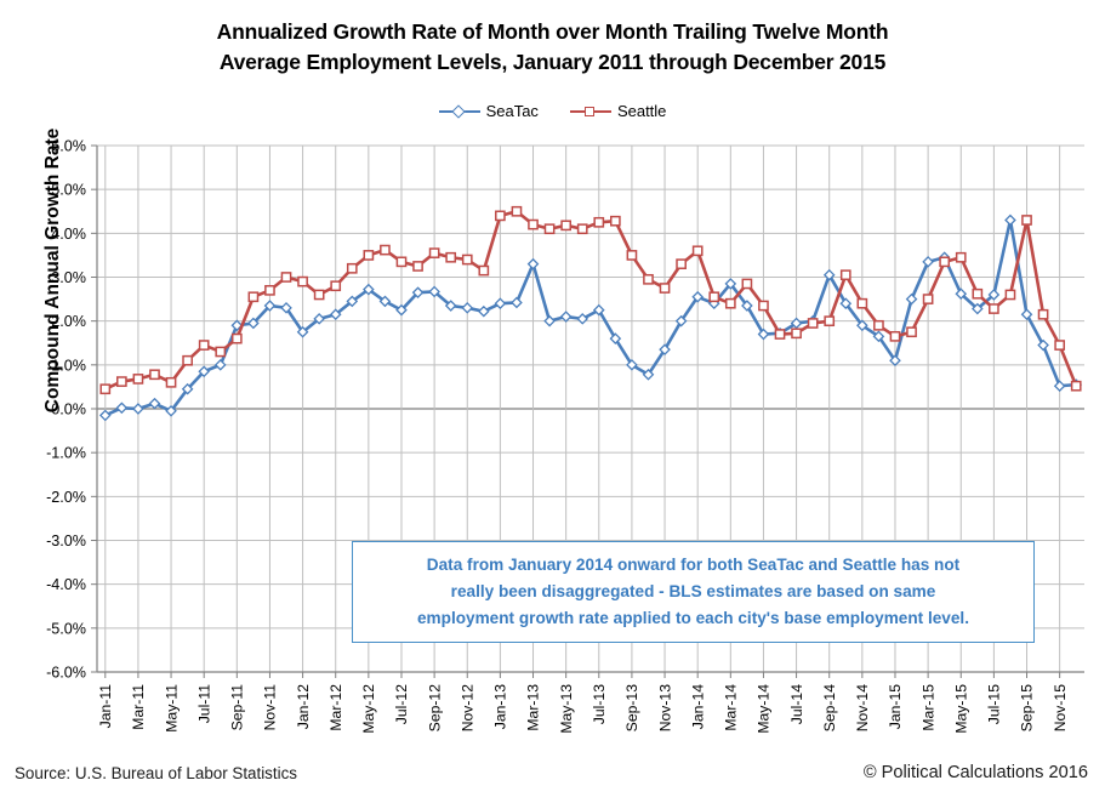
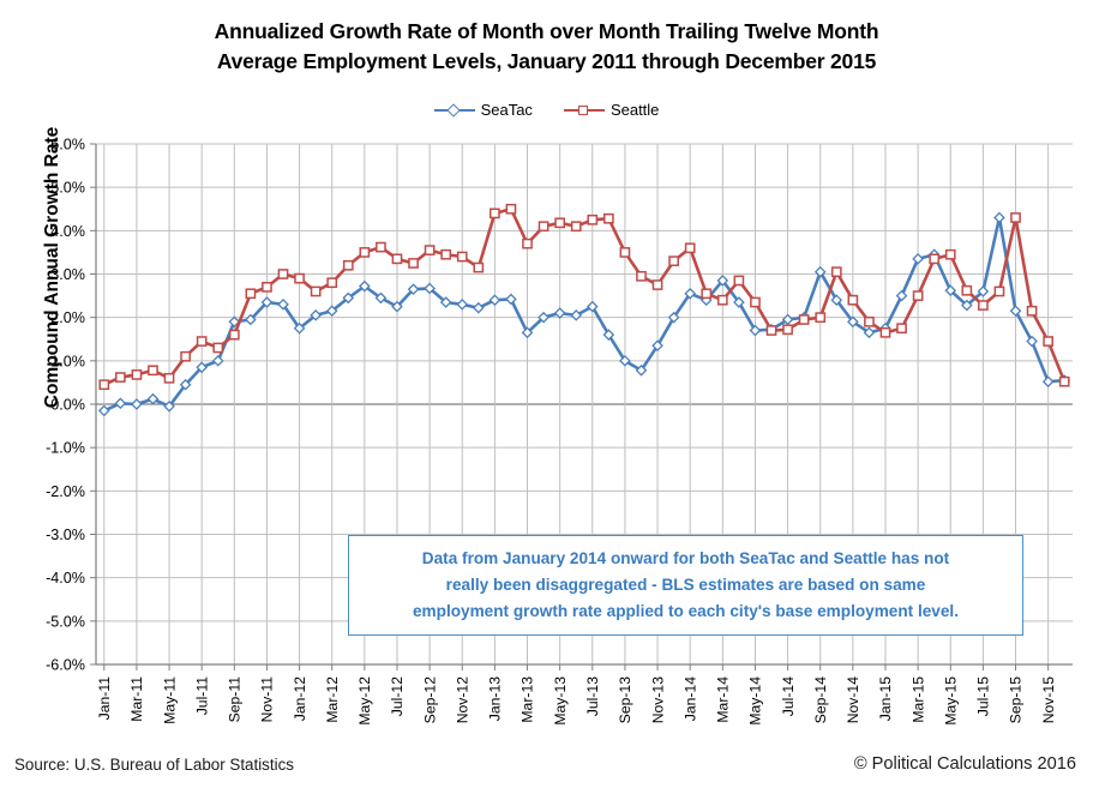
SeaTac/Mar-13: 3.3% -> 1.6%
Seattle/Mar-13: 4.2% -> 3.7%
SeaTac/Jan-15: 1.1% -> 1.8%
